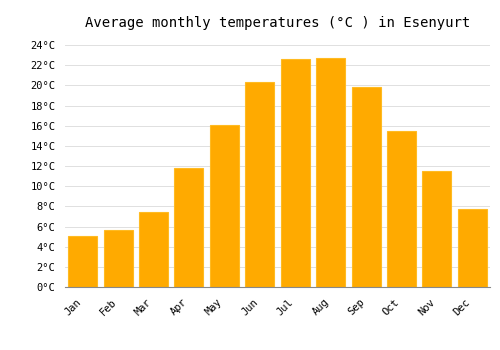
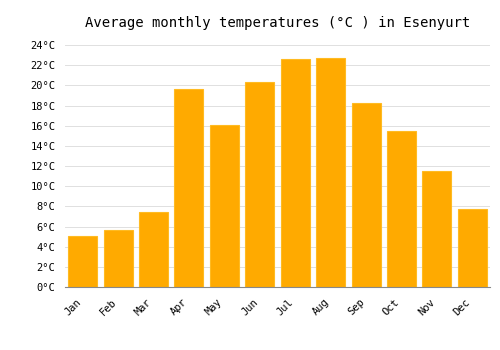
Apr: 11.8°C -> 19.6°C
Sep: 19.8°C -> 18.3°C
